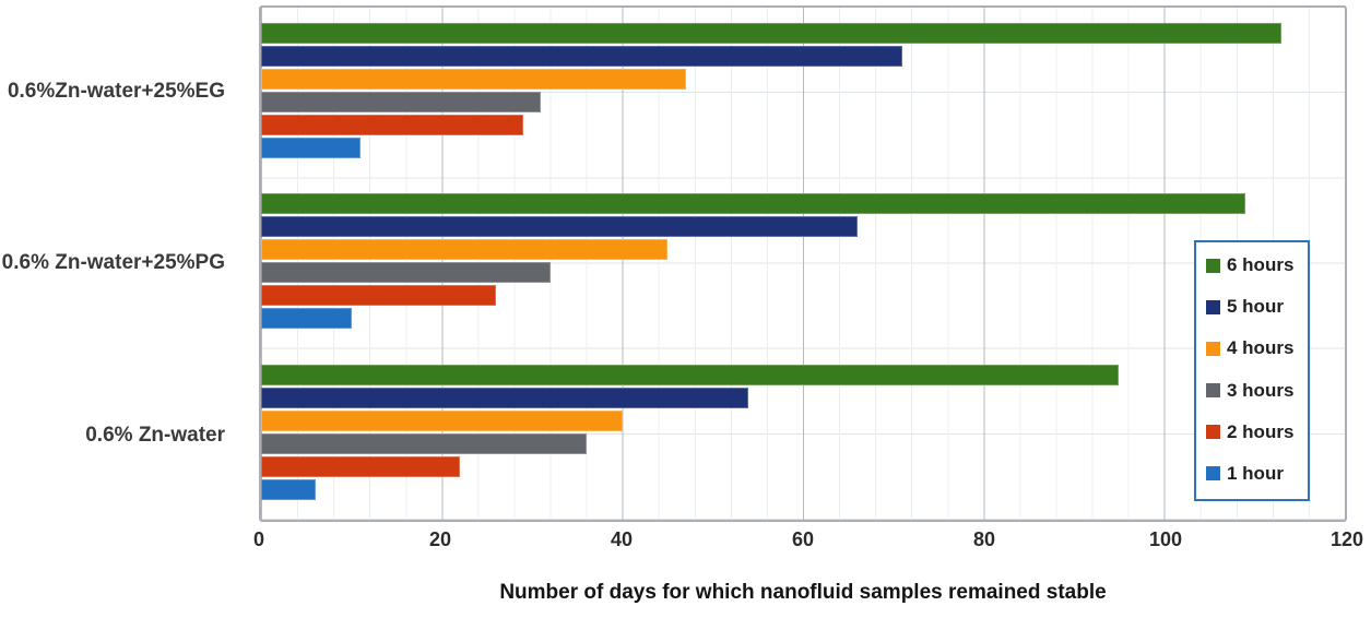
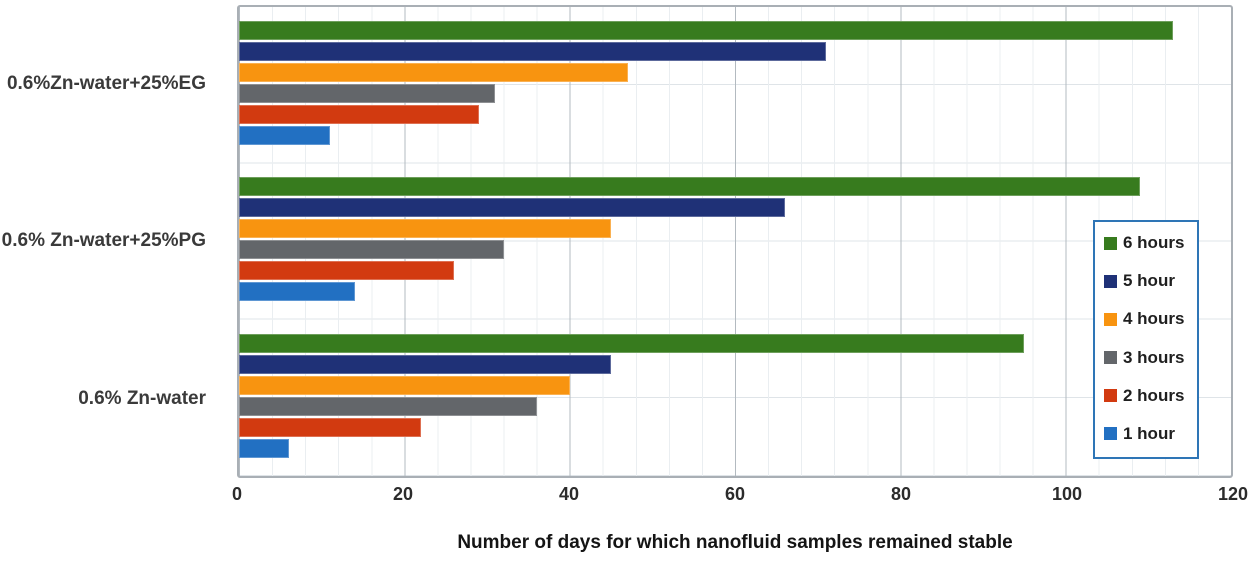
1 hour/0.6% Zn-water+25%PG: 10 -> 14
5 hour/0.6% Zn-water: 54 -> 45
